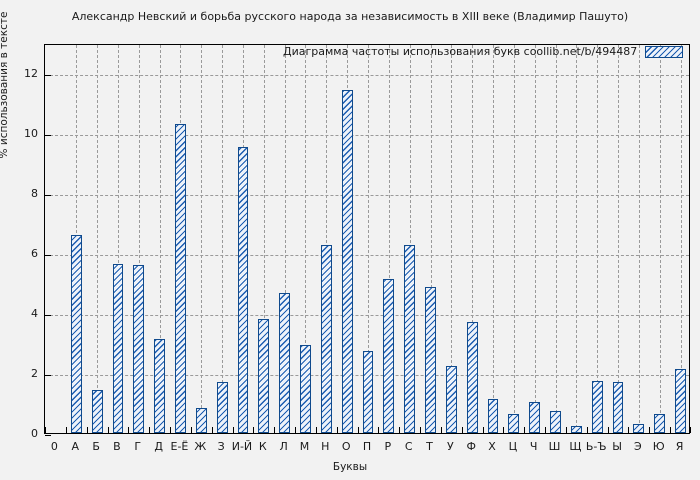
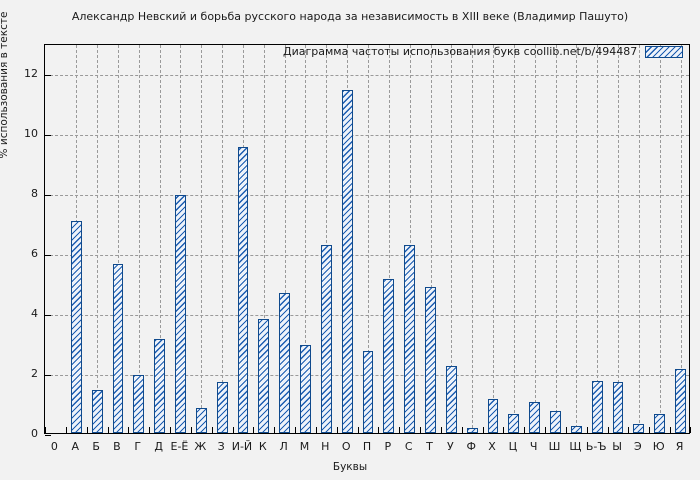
А: 6.6 -> 7.1
Г: 5.6 -> 1.9
Е-Ё: 10.3 -> 7.9
Ф: 3.7 -> 0.2
